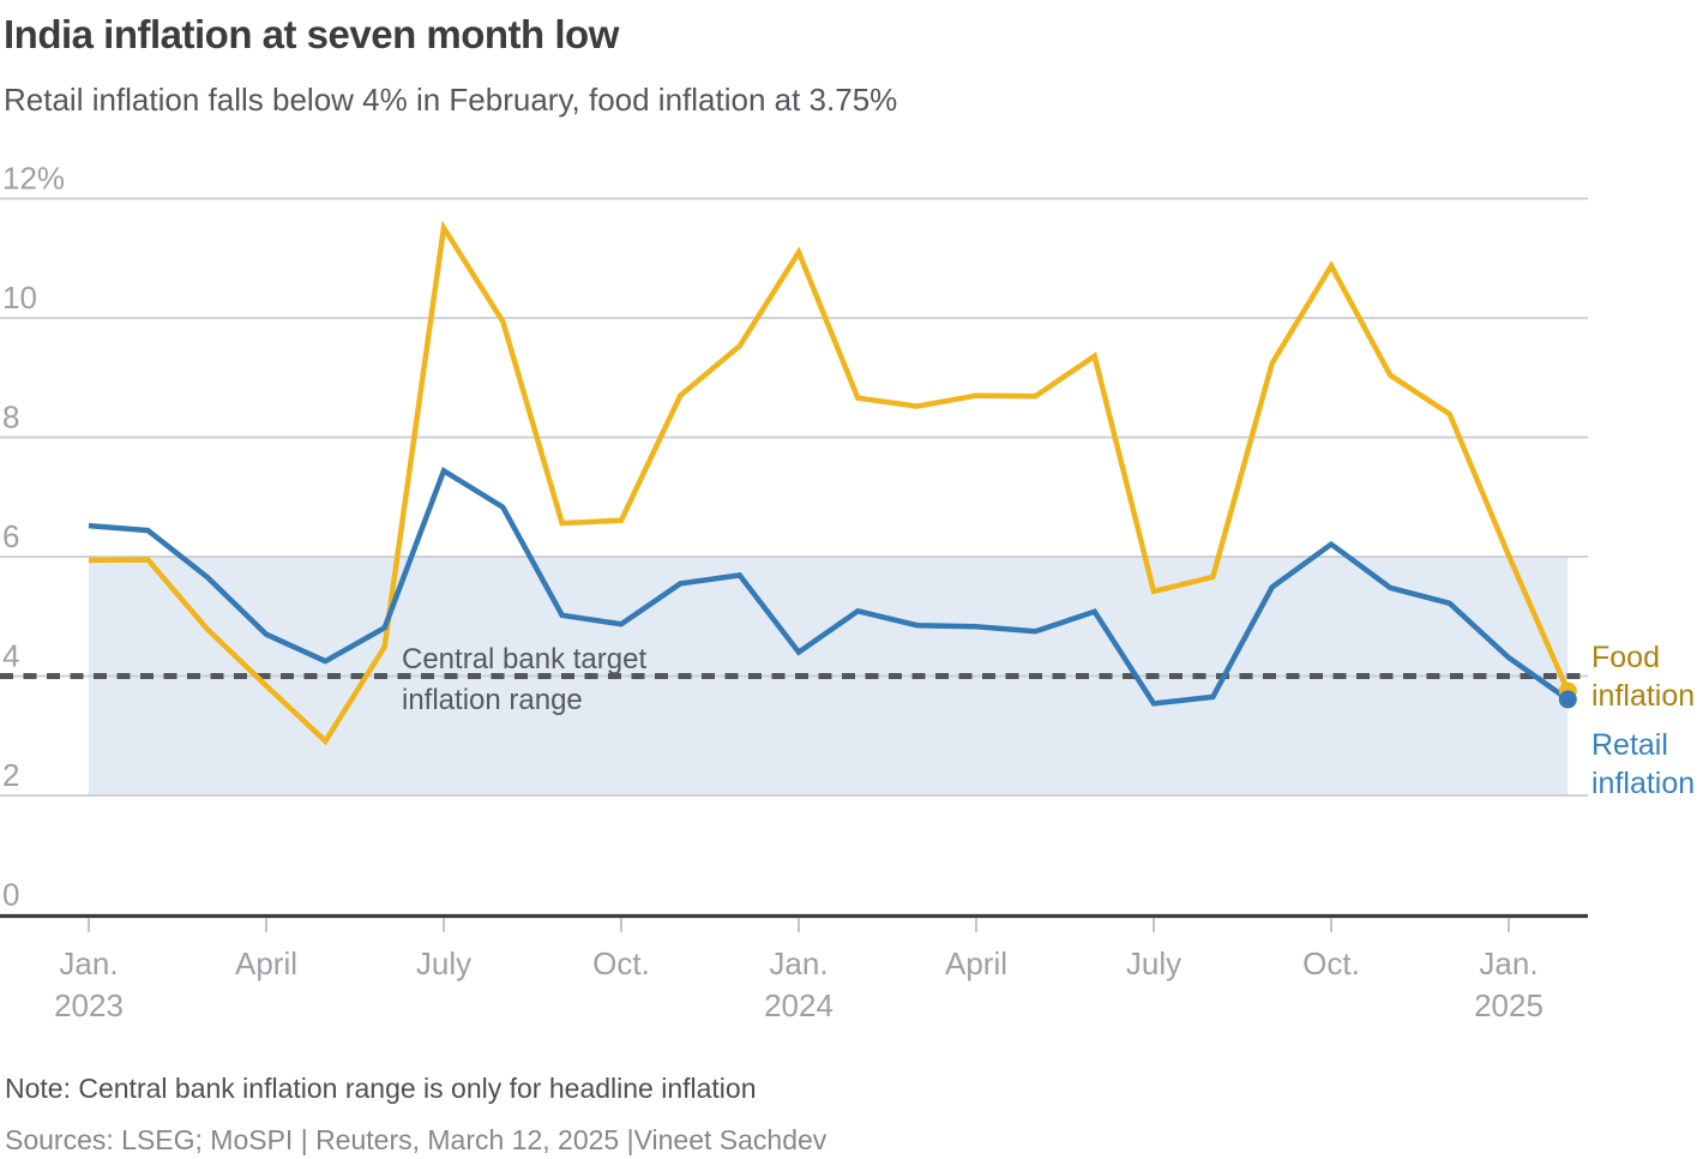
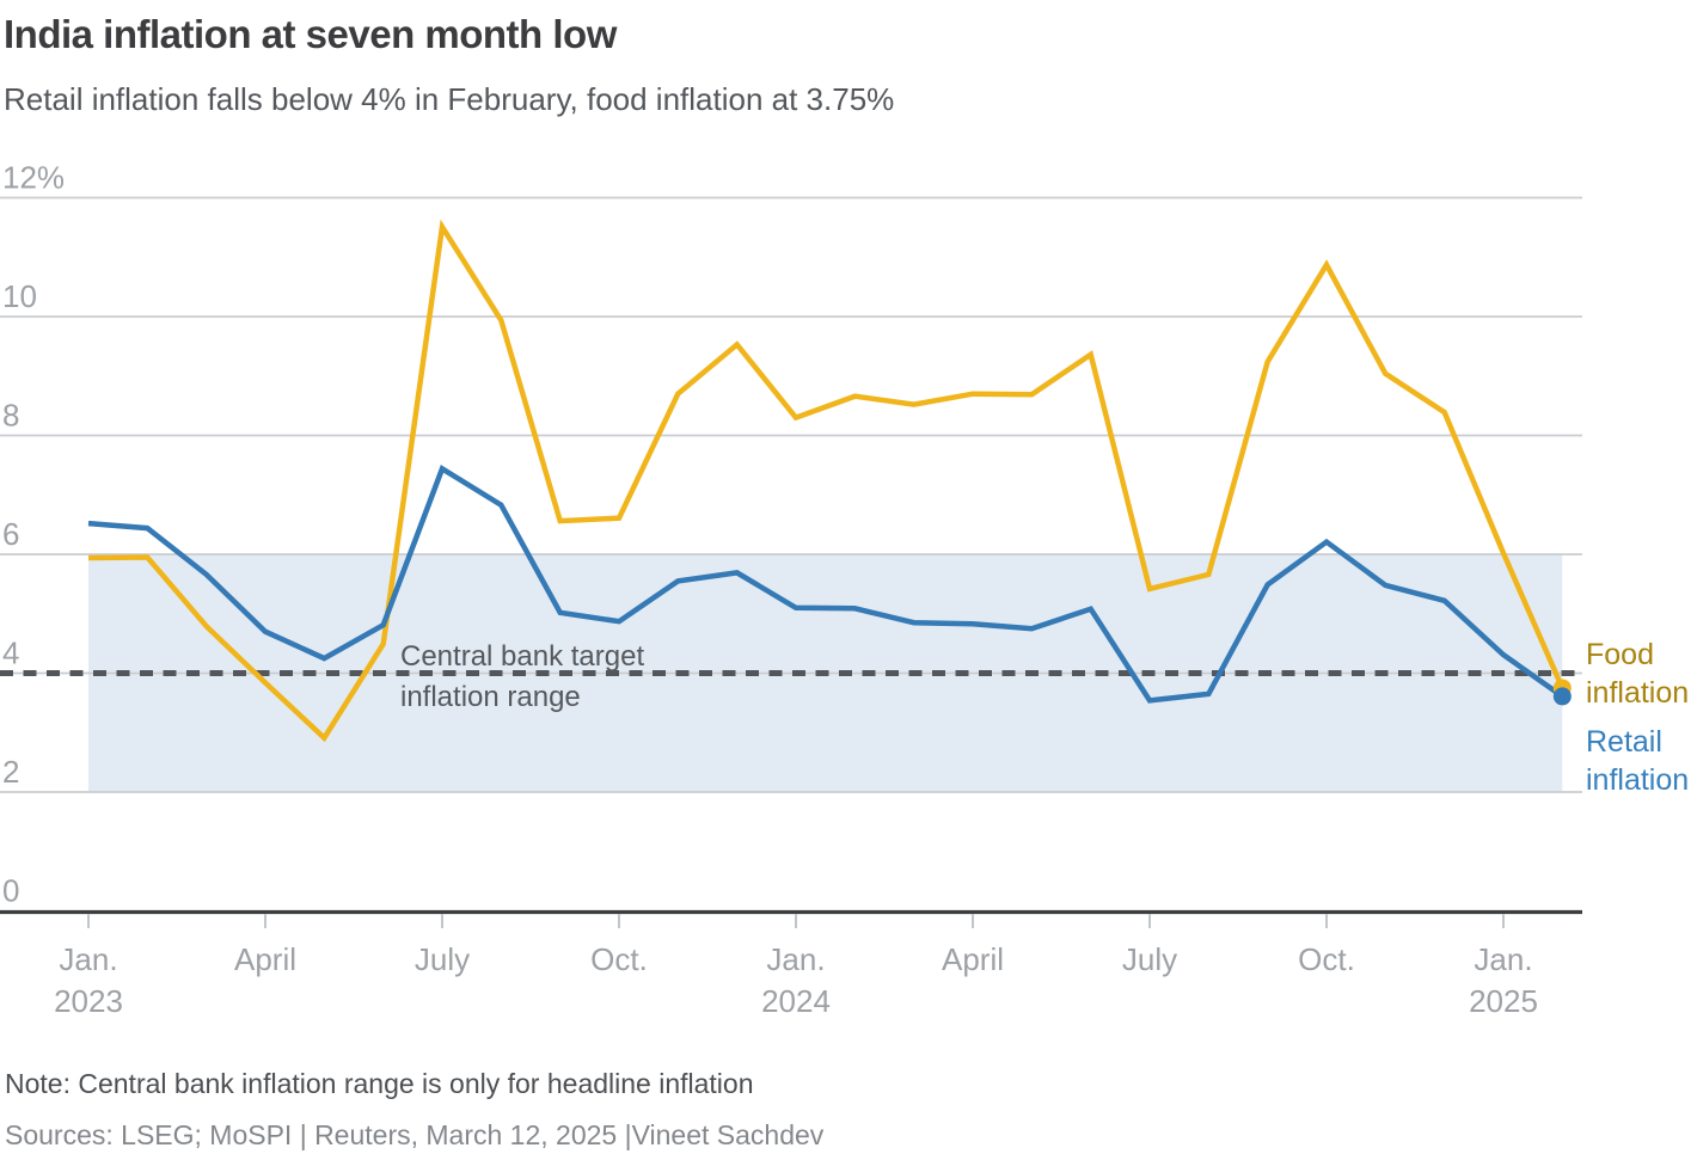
Food inflation/Jan. 2024: 11.1% -> 8.3%
Retail inflation/Jan. 2024: 4.4% -> 5.1%
